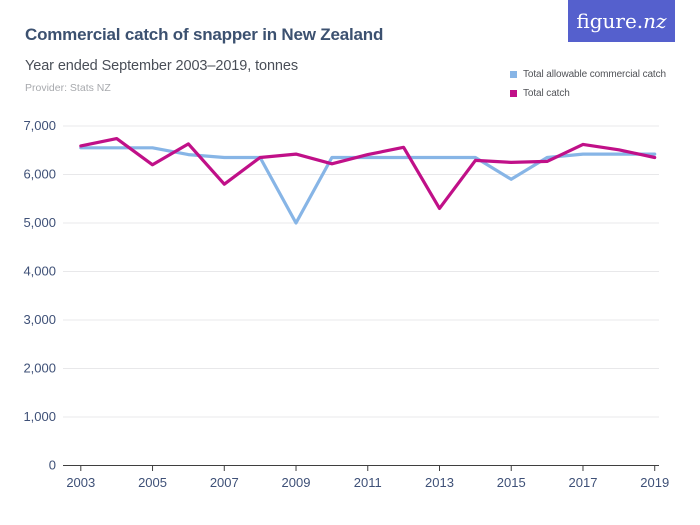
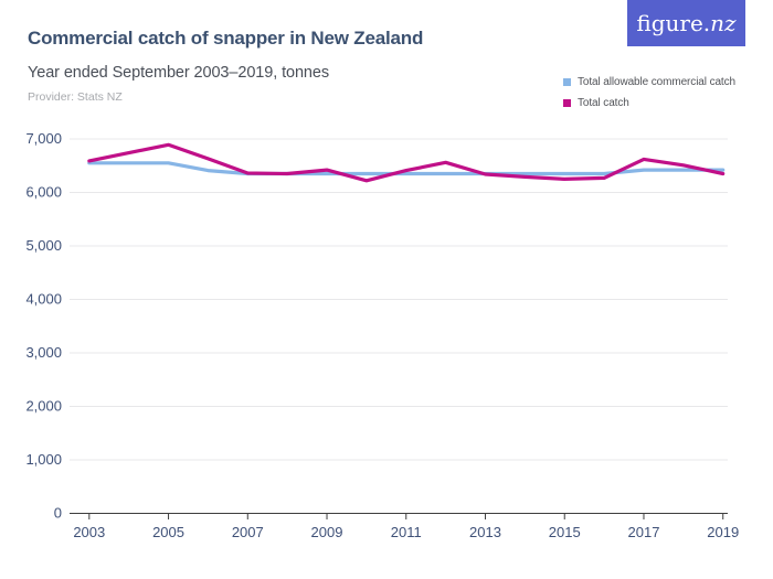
Total catch/2005: 6200 -> 6900
Total catch/2007: 5800 -> 6400
Total allowable commercial catch/2009: 5000 -> 6400
Total catch/2013: 5300 -> 6300
Total allowable commercial catch/2015: 5900 -> 6400
